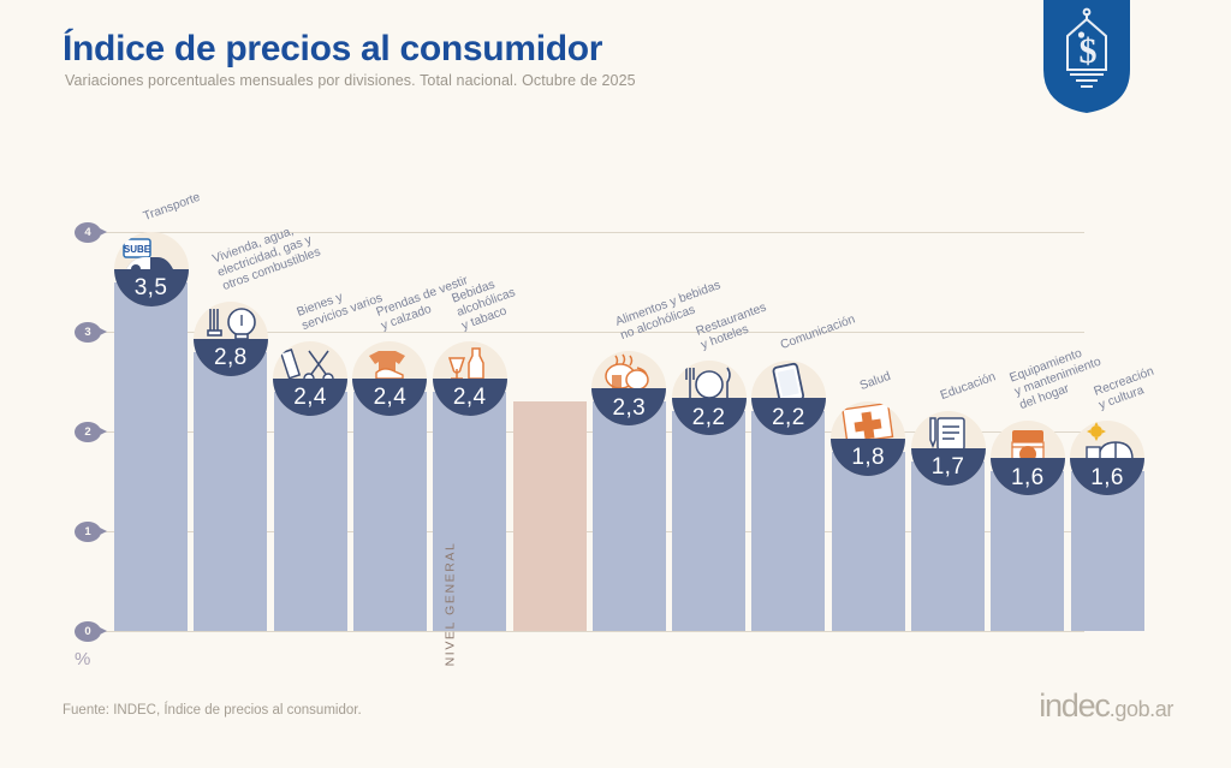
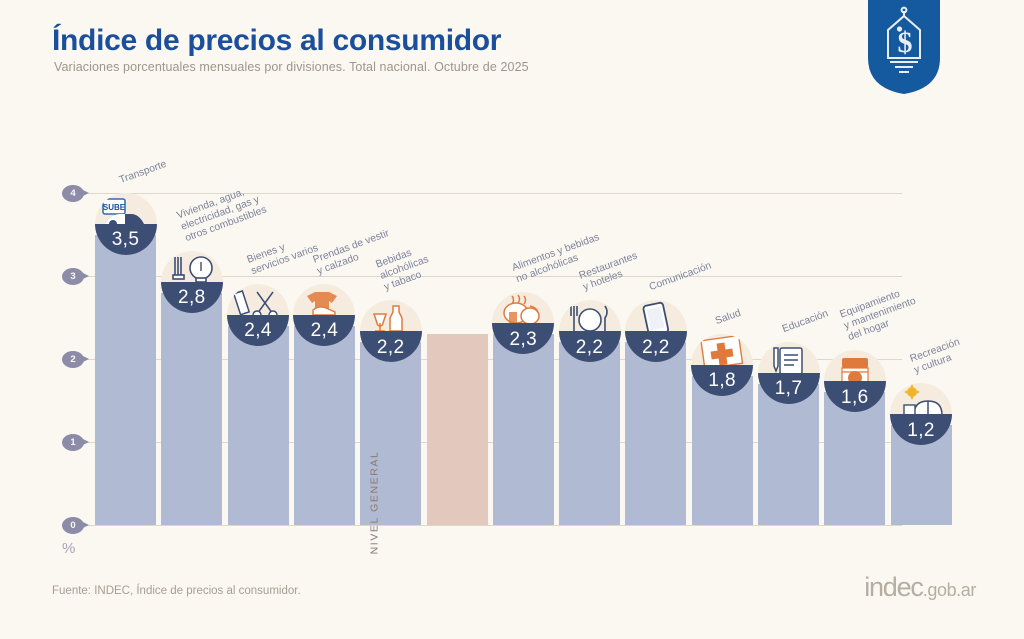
Bebidas alcohólicas y tabaco: 2,4 -> 2,2
Recreación y cultura: 1,6 -> 1,2
